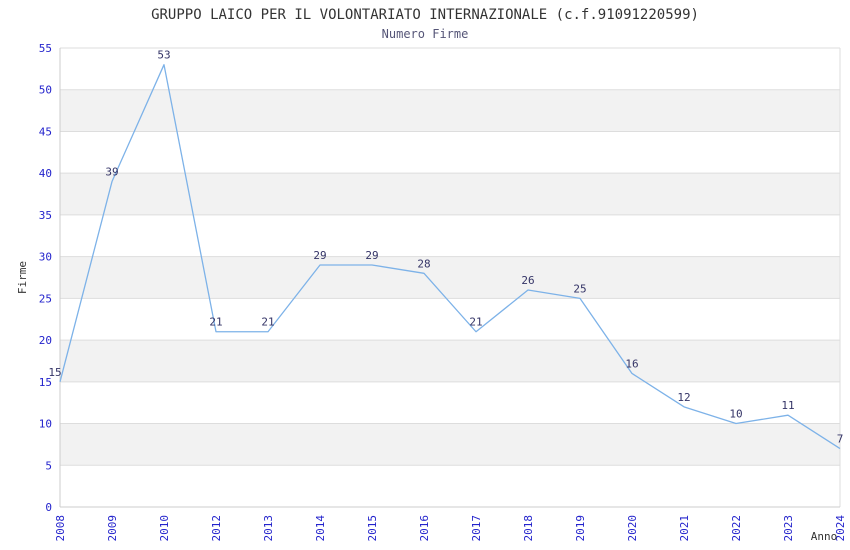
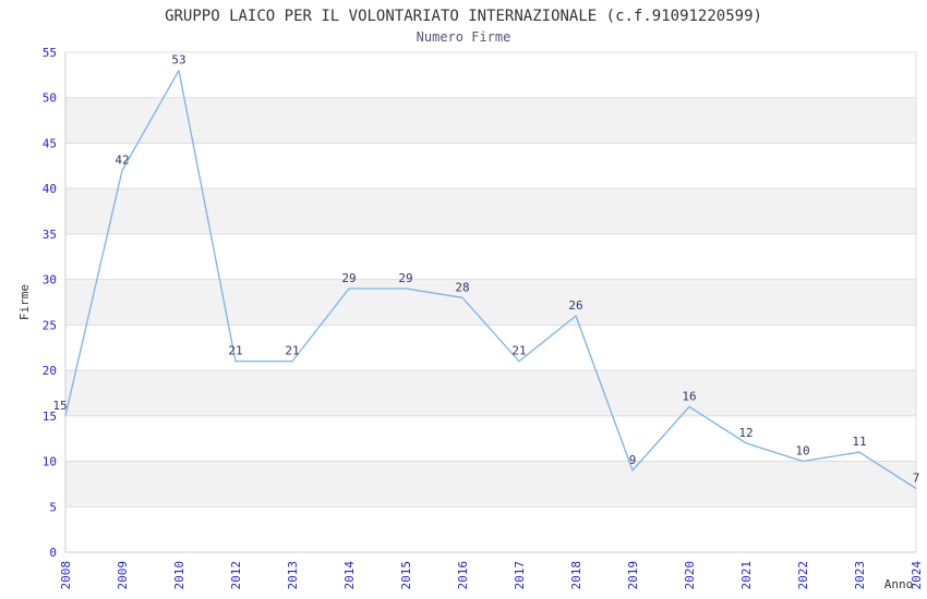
2009: 39 -> 42
2019: 25 -> 9
